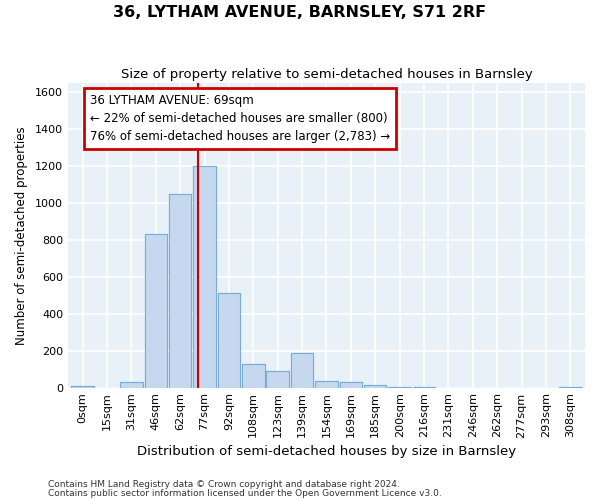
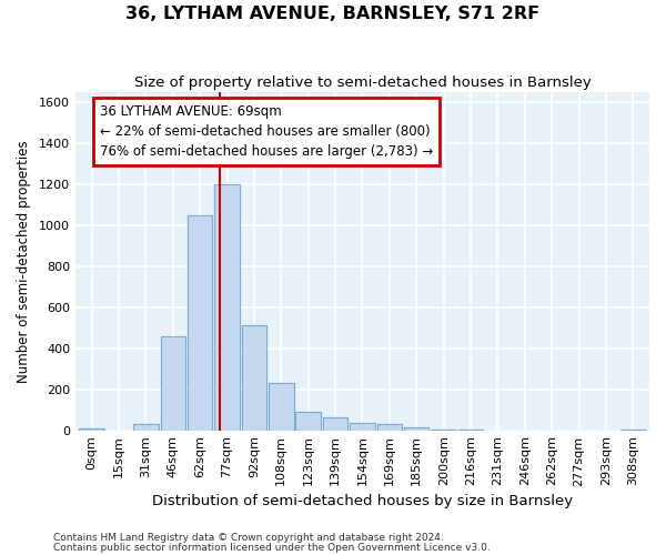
46sqm: 830 -> 460
108sqm: 130 -> 230
139sqm: 190 -> 60
